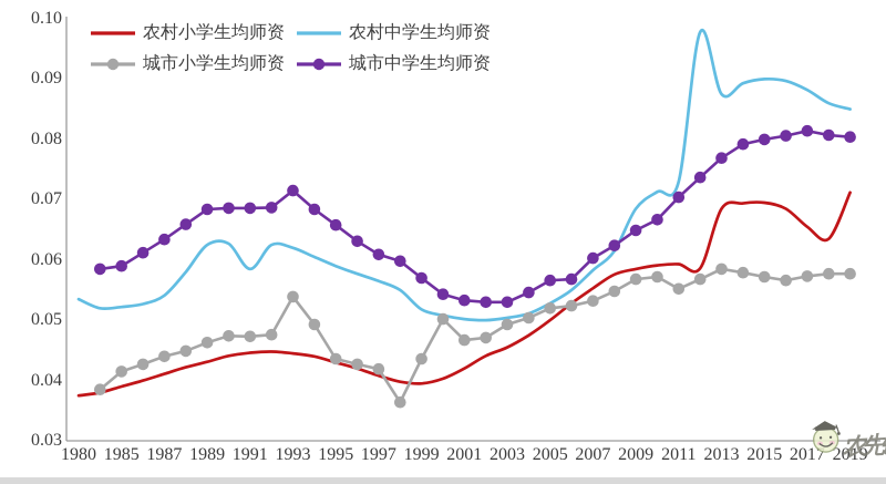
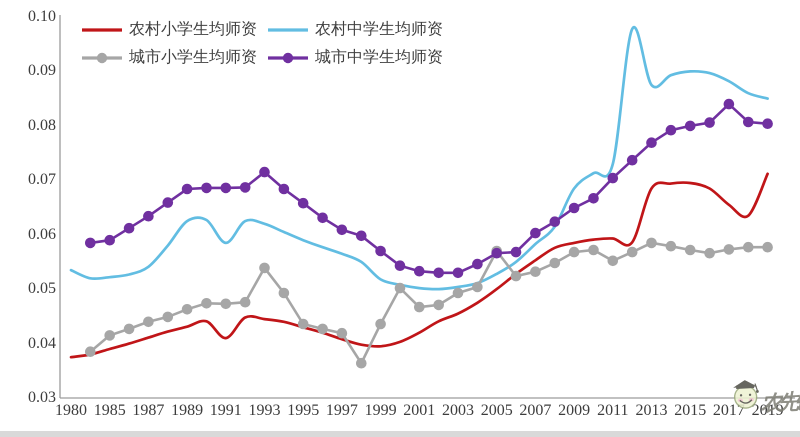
农村小学生均师资/1991: 0.045 -> 0.041
城市小学生均师资/2005: 0.052 -> 0.057
城市中学生均师资/2017: 0.081 -> 0.084
